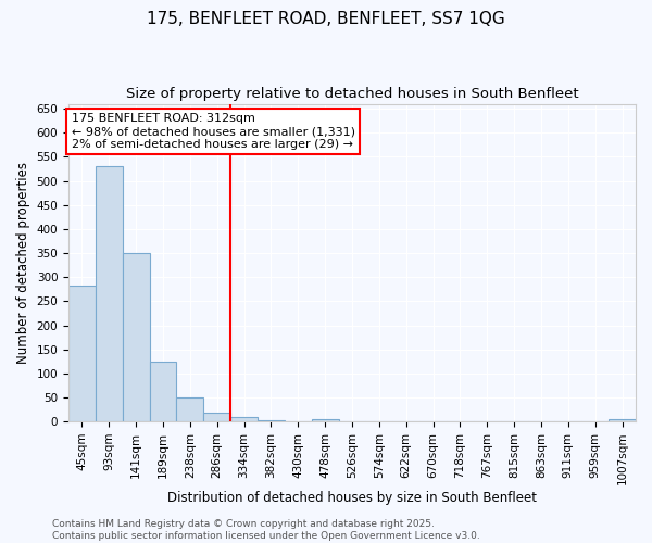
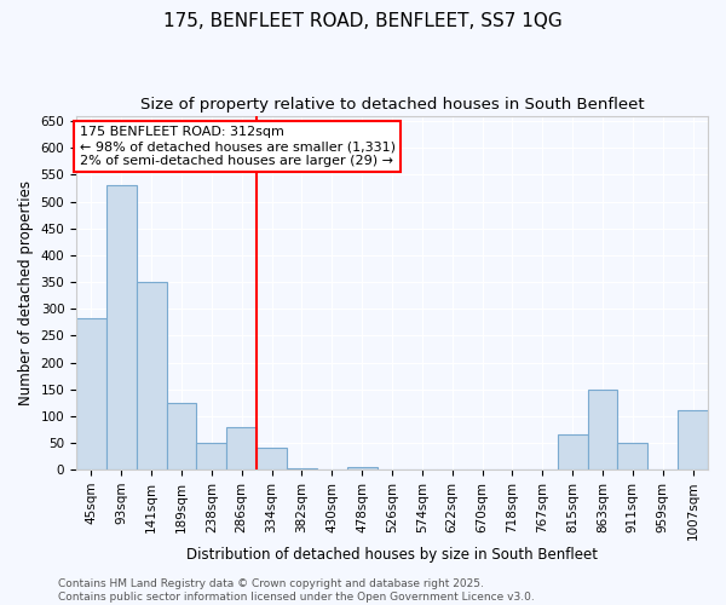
286sqm: 18 -> 80
334sqm: 10 -> 40
815sqm: 1 -> 65
863sqm: 1 -> 150
911sqm: 1 -> 50
1007sqm: 5 -> 110
